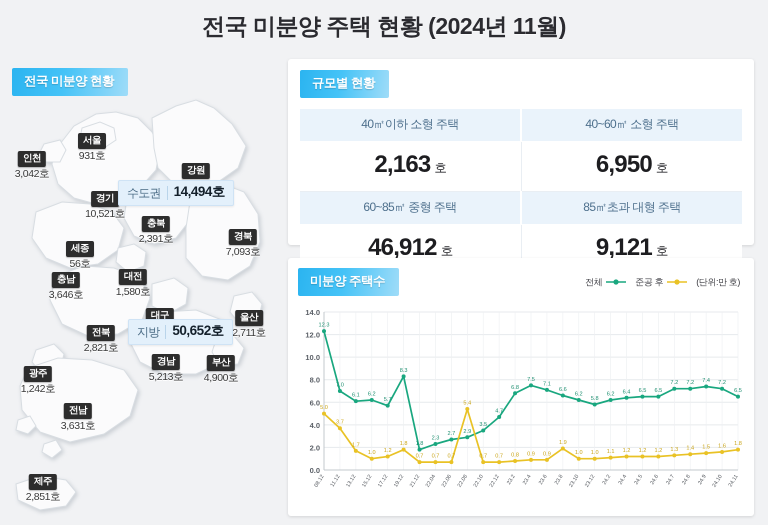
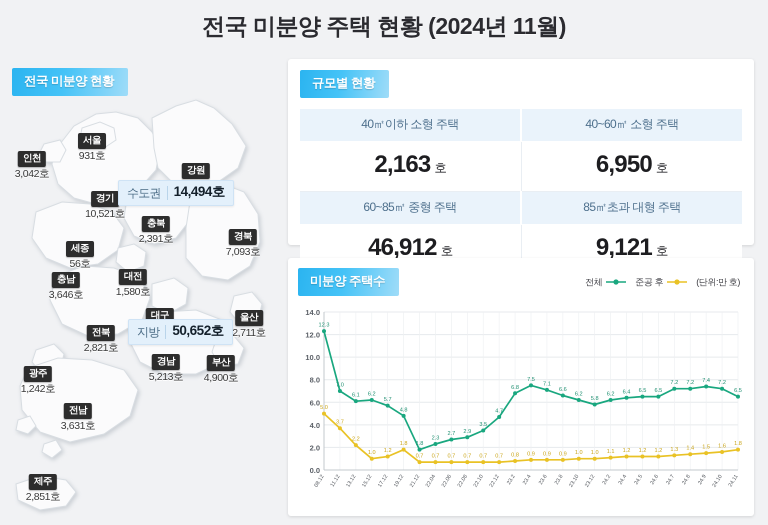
준공 후/13.12: 1.7 -> 2.2
전체/19.12: 8.3 -> 4.8
준공 후/22.08: 5.4 -> 0.7
준공 후/23.8: 1.9 -> 0.9
